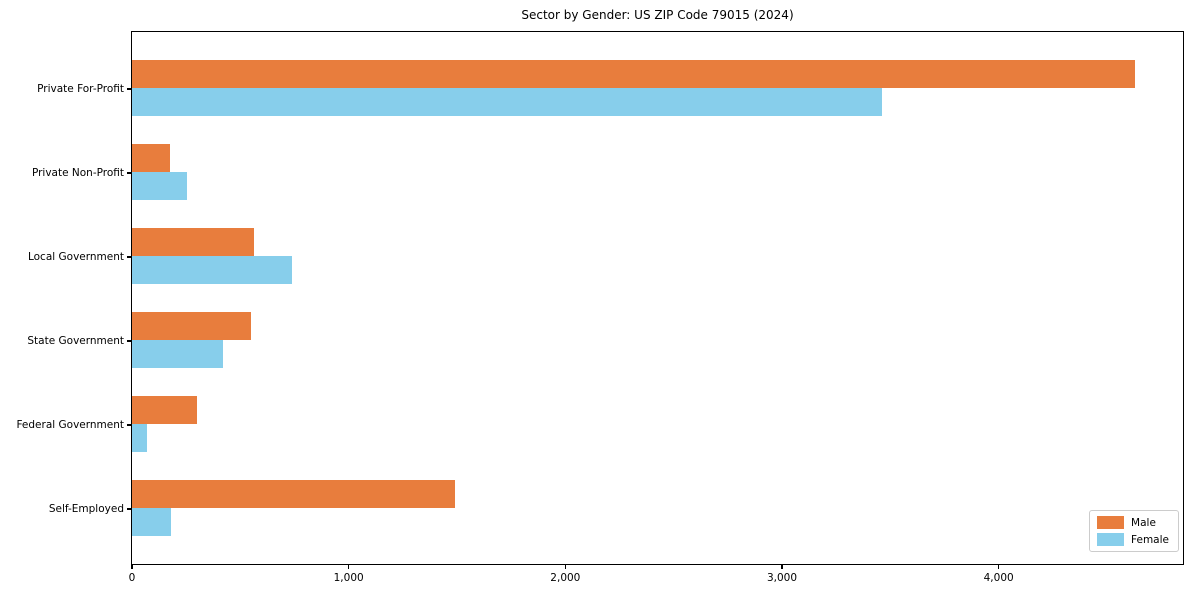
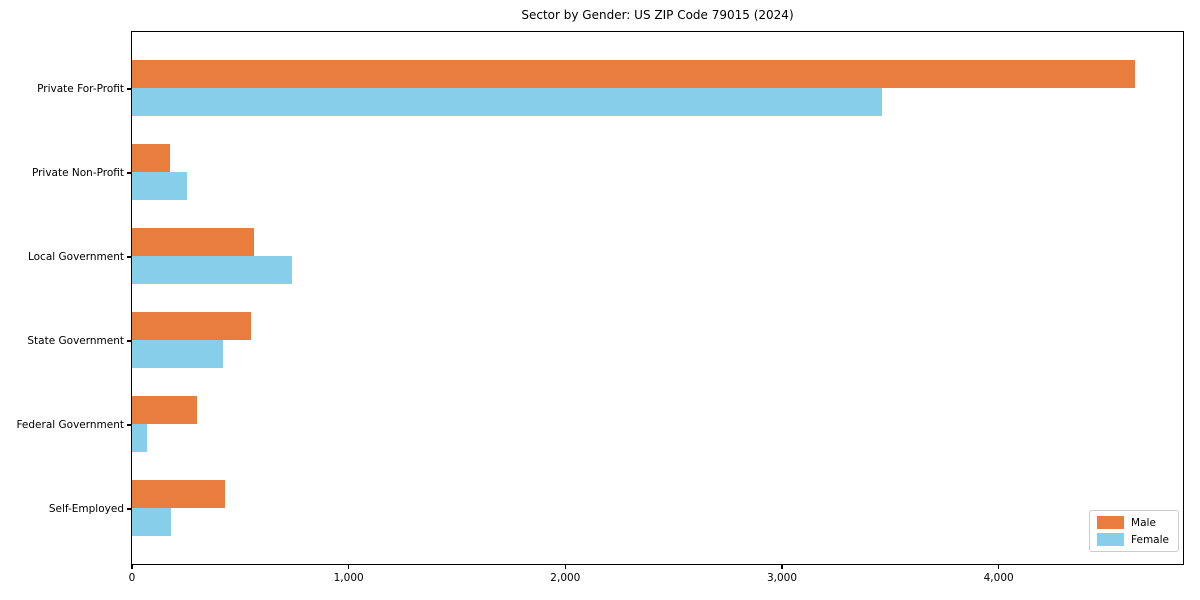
Male/Self-Employed: 1490 -> 430
